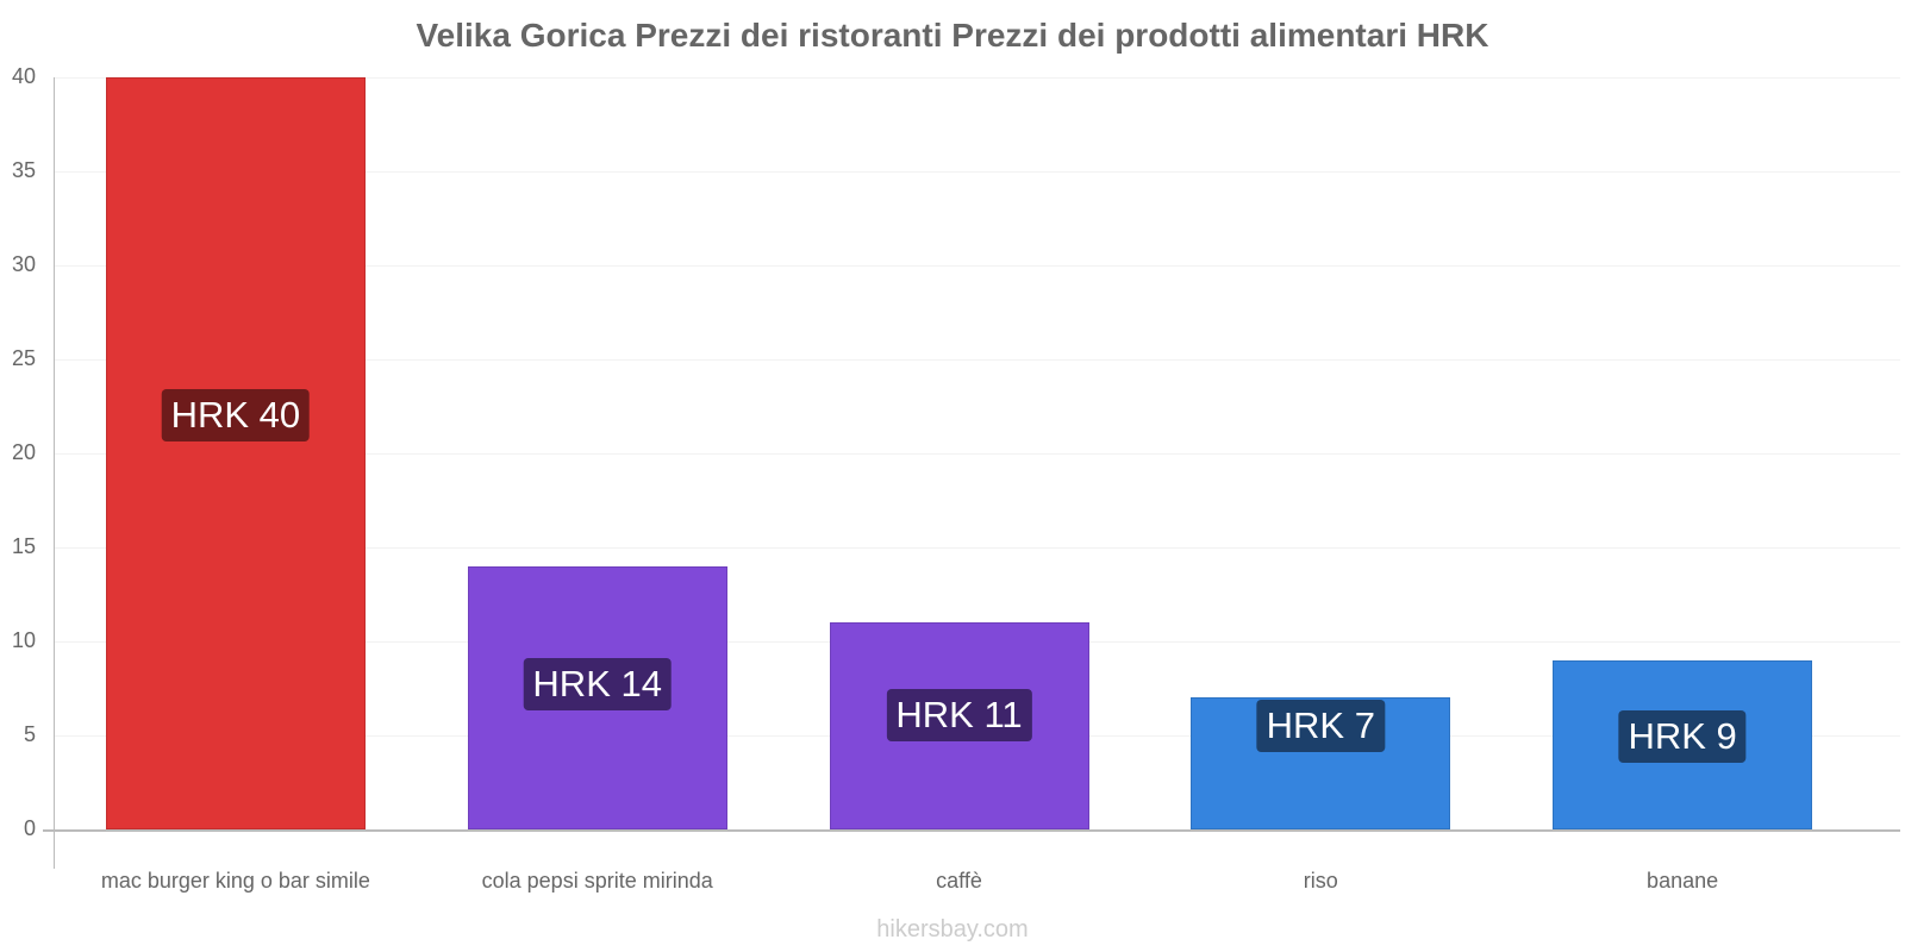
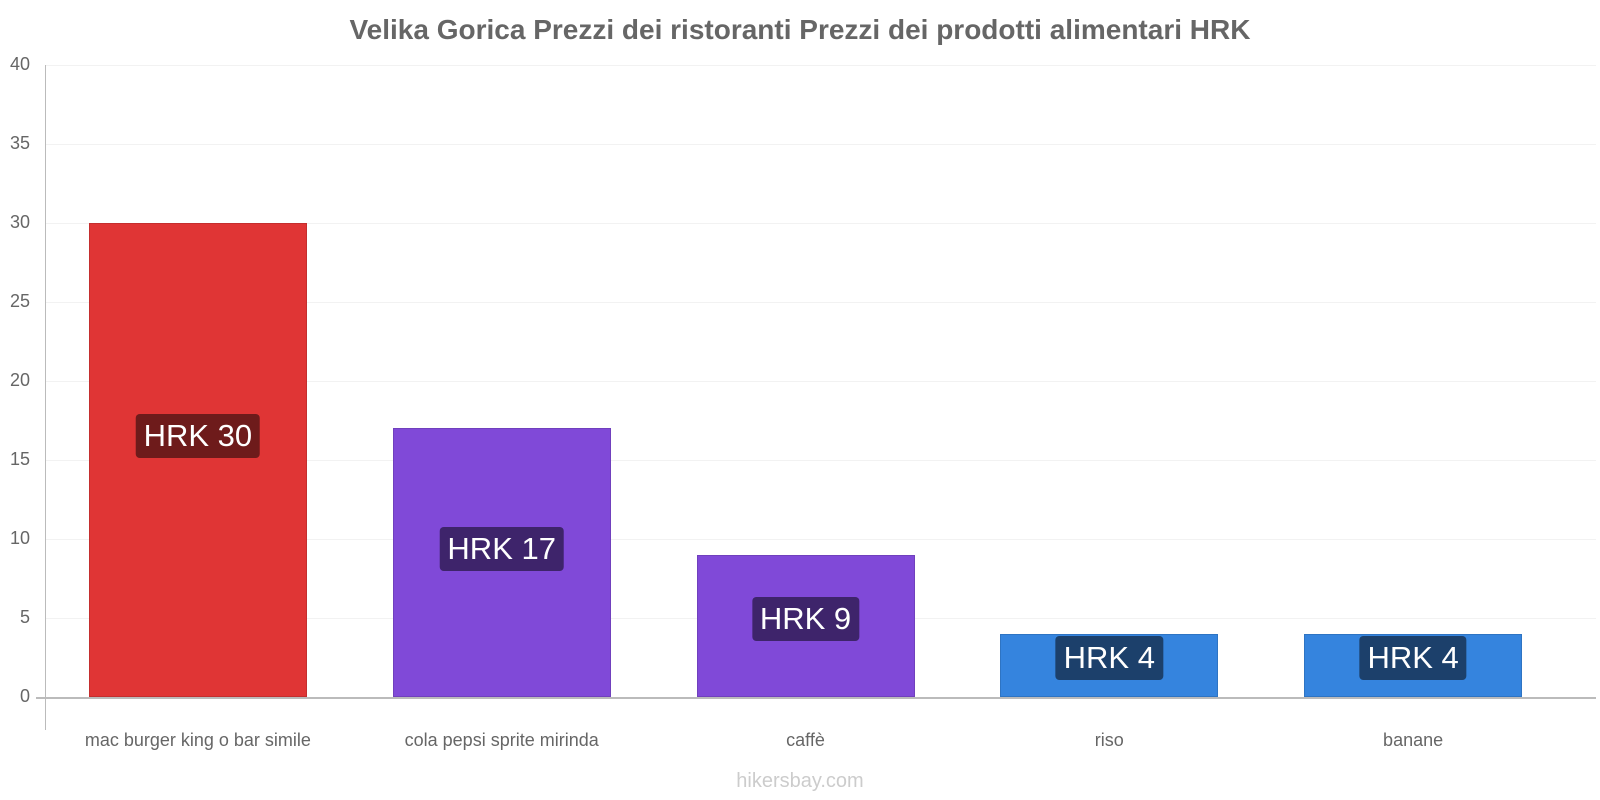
mac burger king o bar simile: 40 -> 30
cola pepsi sprite mirinda: 14 -> 17
caffè: 11 -> 9
riso: 7 -> 4
banane: 9 -> 4
